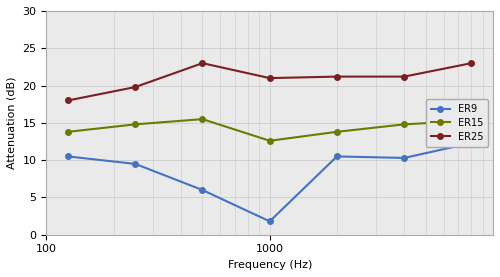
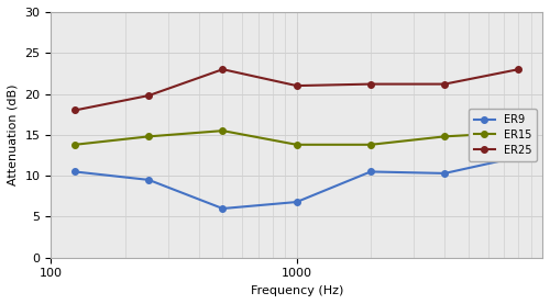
ER9/1000: 1.8 -> 6.8
ER15/1000: 12.6 -> 13.8
